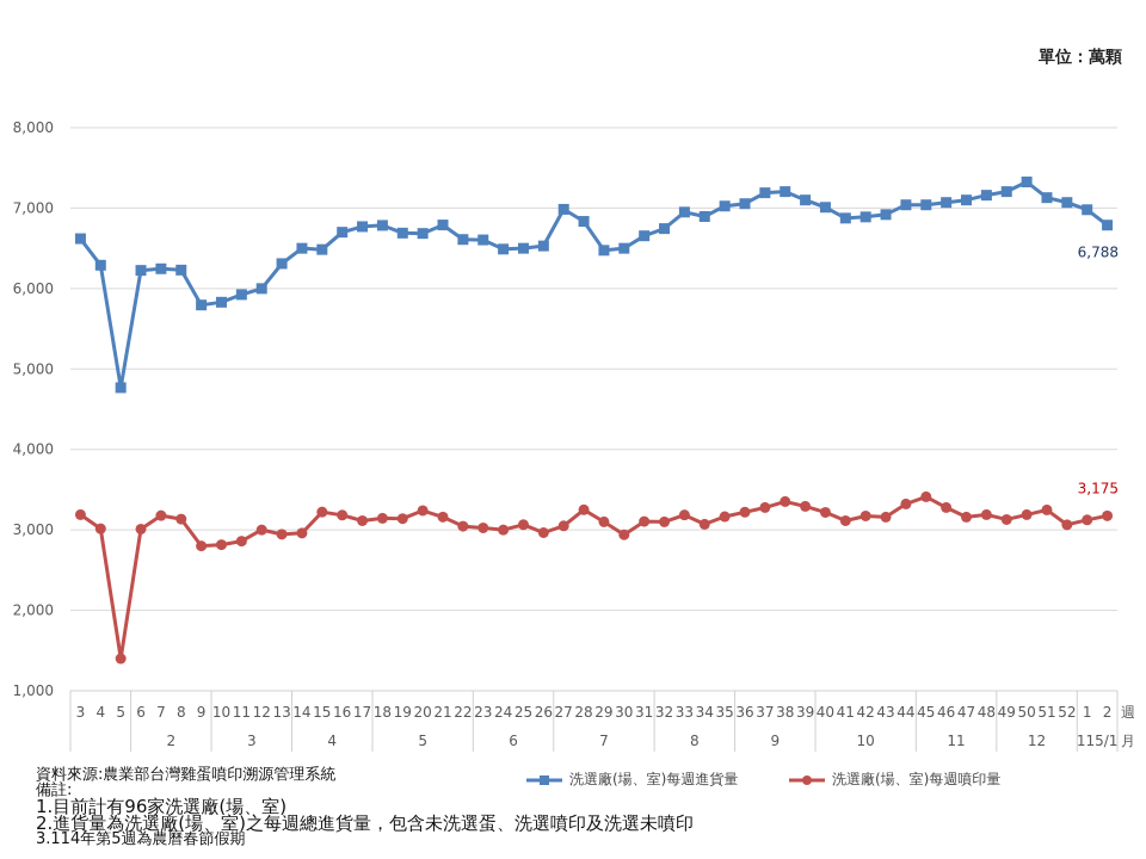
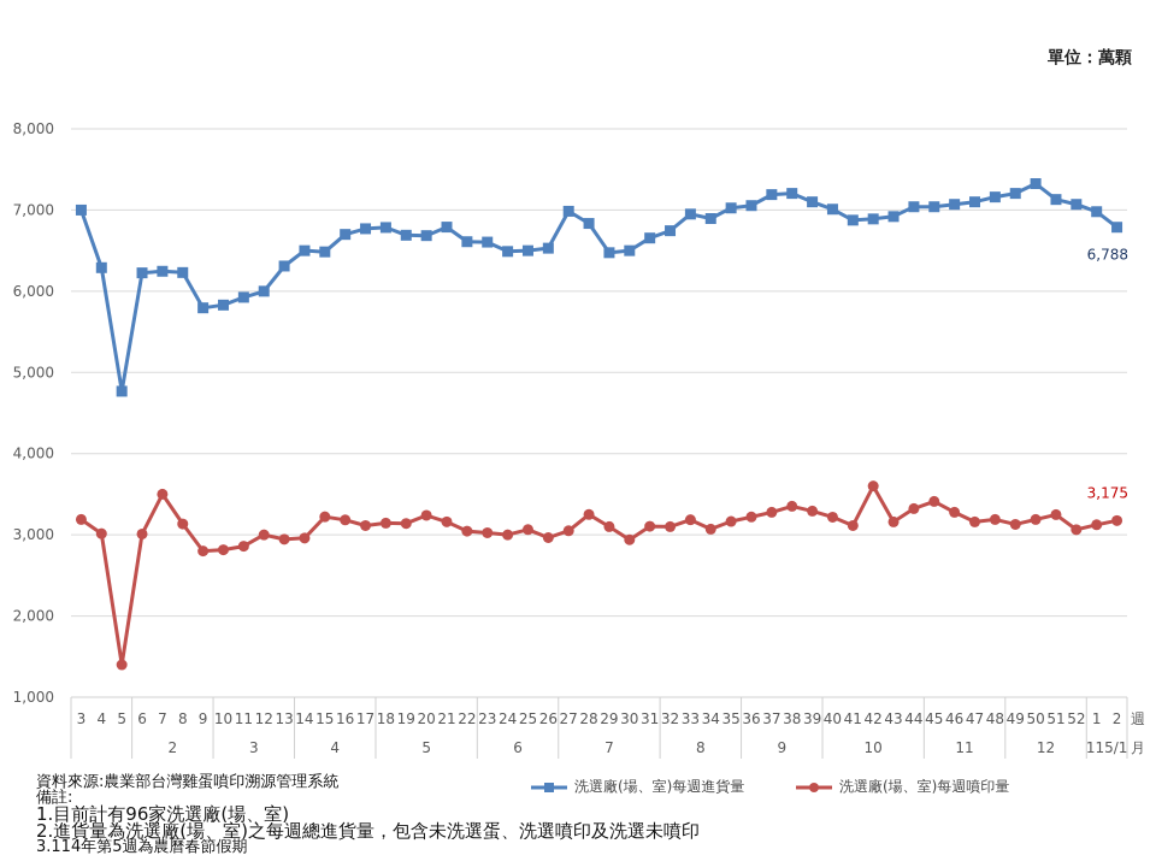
洗選廠(場、室)每週進貨量/3: 6600 -> 7000
洗選廠(場、室)每週噴印量/7: 3200 -> 3500
洗選廠(場、室)每週噴印量/42: 3200 -> 3600
